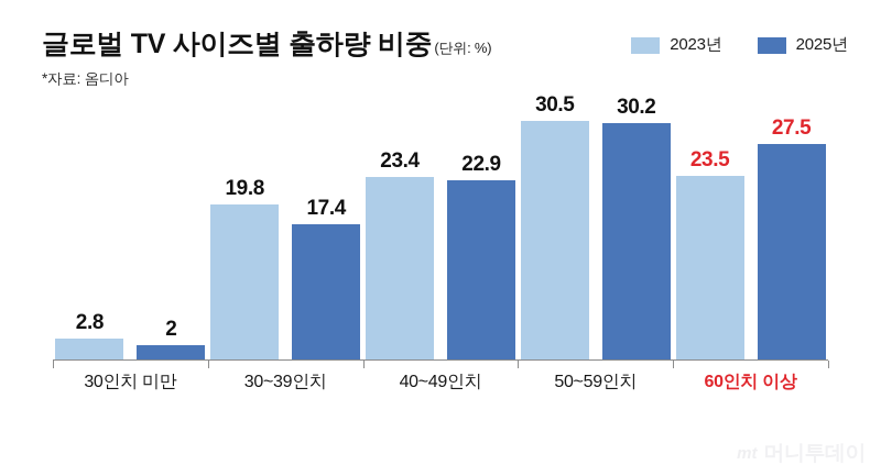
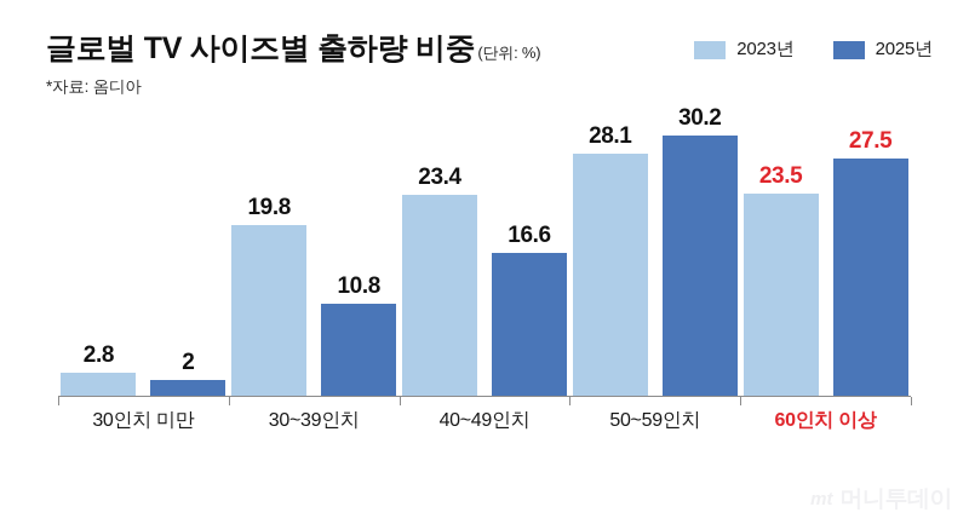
2025년/30~39인치: 17.4 -> 10.8
2025년/40~49인치: 22.9 -> 16.6
2023년/50~59인치: 30.5 -> 28.1
